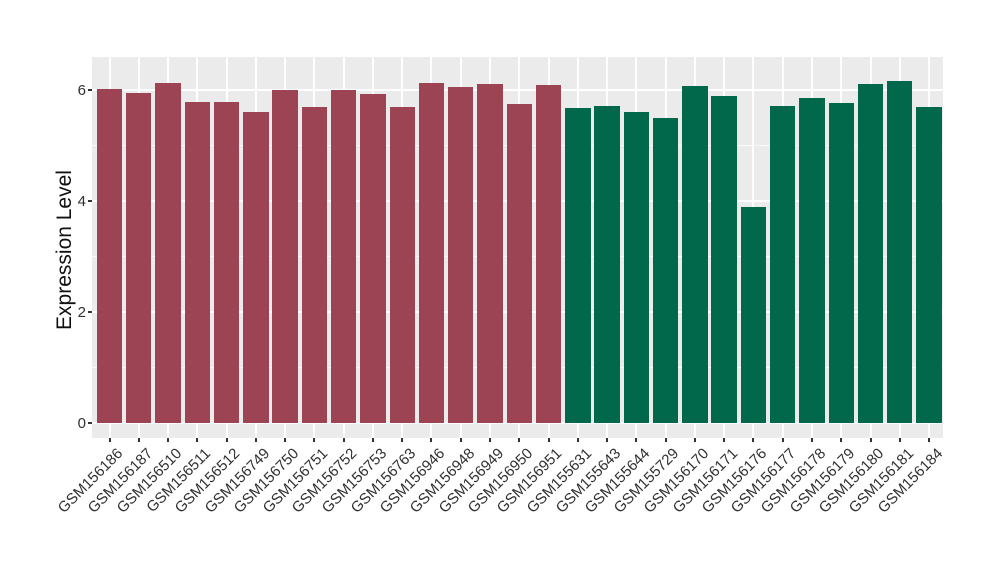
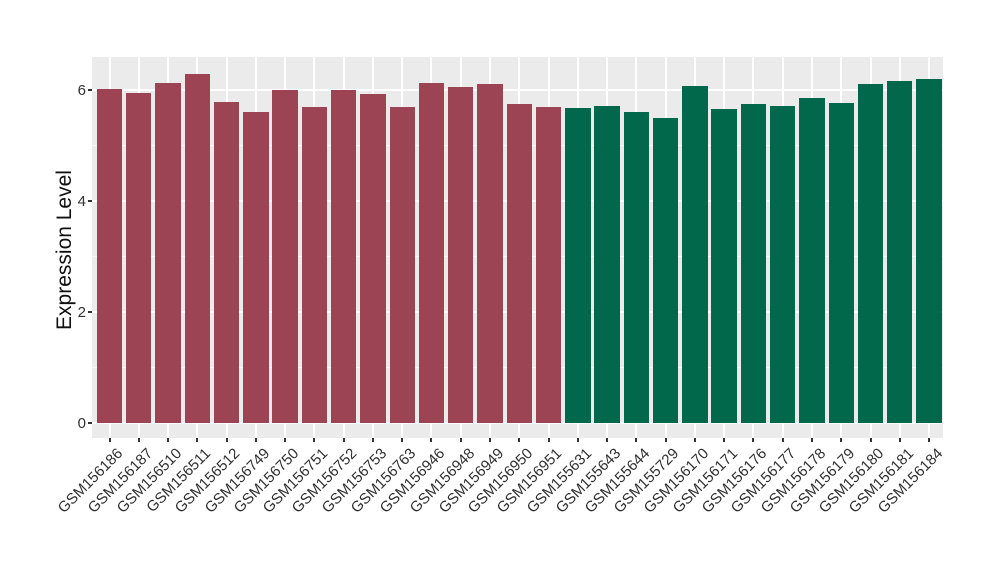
GSM156511: 5.8 -> 6.3
GSM156951: 6.1 -> 5.7
GSM156171: 5.9 -> 5.7
GSM156176: 3.9 -> 5.8
GSM156184: 5.7 -> 6.2
